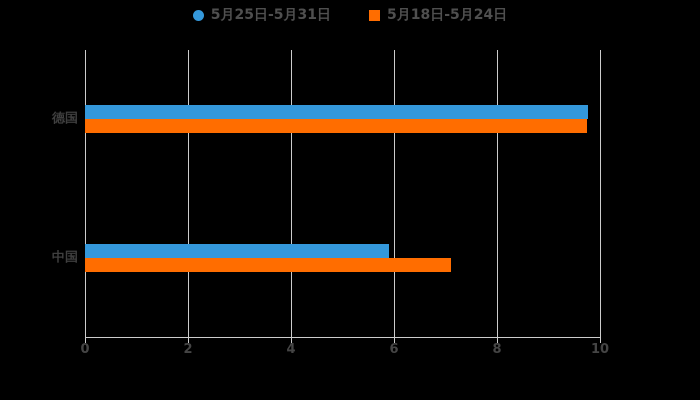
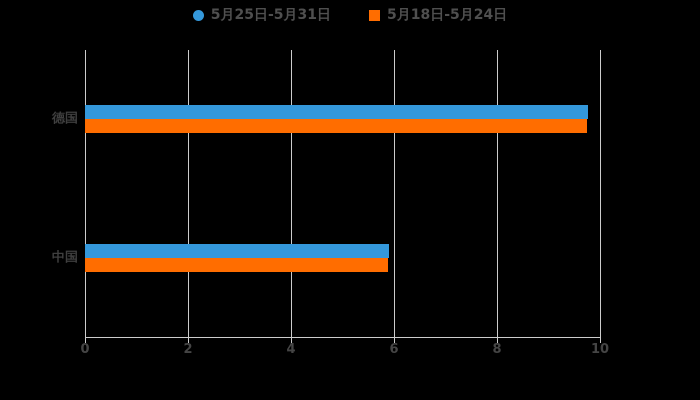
5月18日-5月24日/中国: 7.1 -> 5.9
